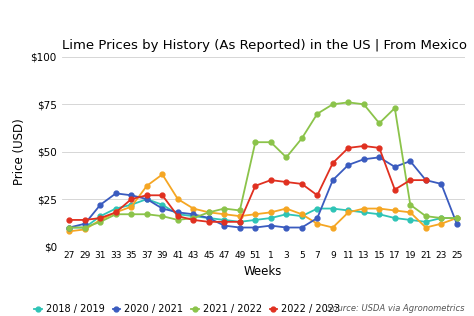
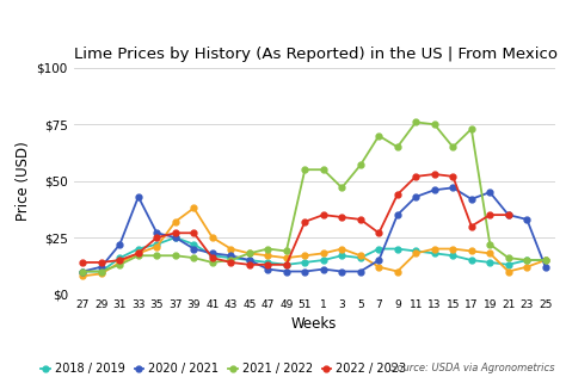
2020 / 2021/33: $28 -> $43
2021 / 2022/9: $75 -> $65
